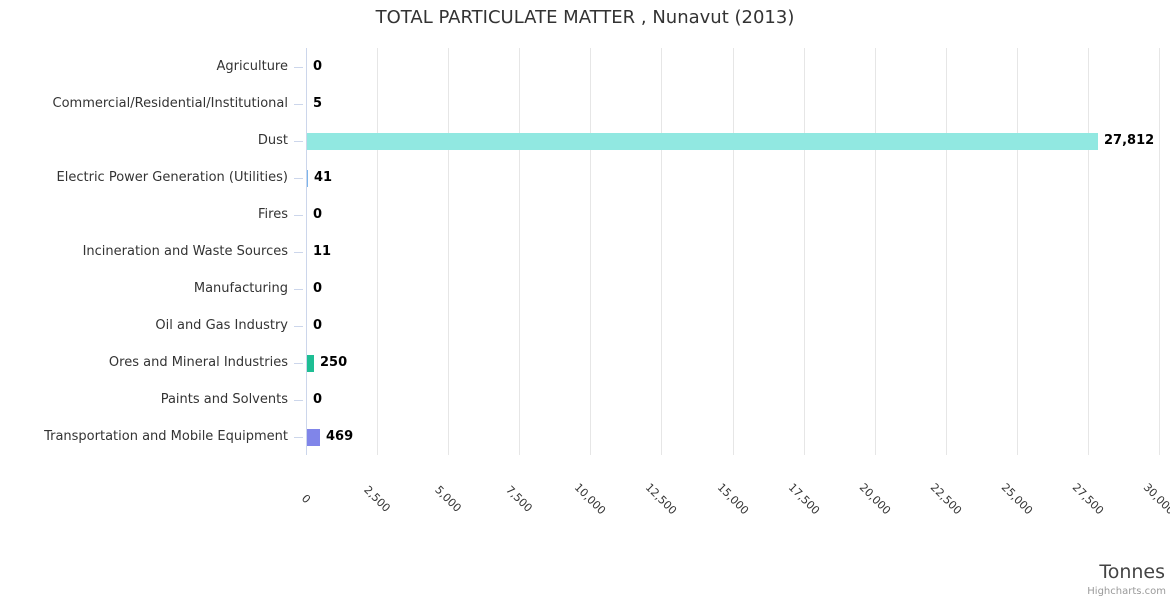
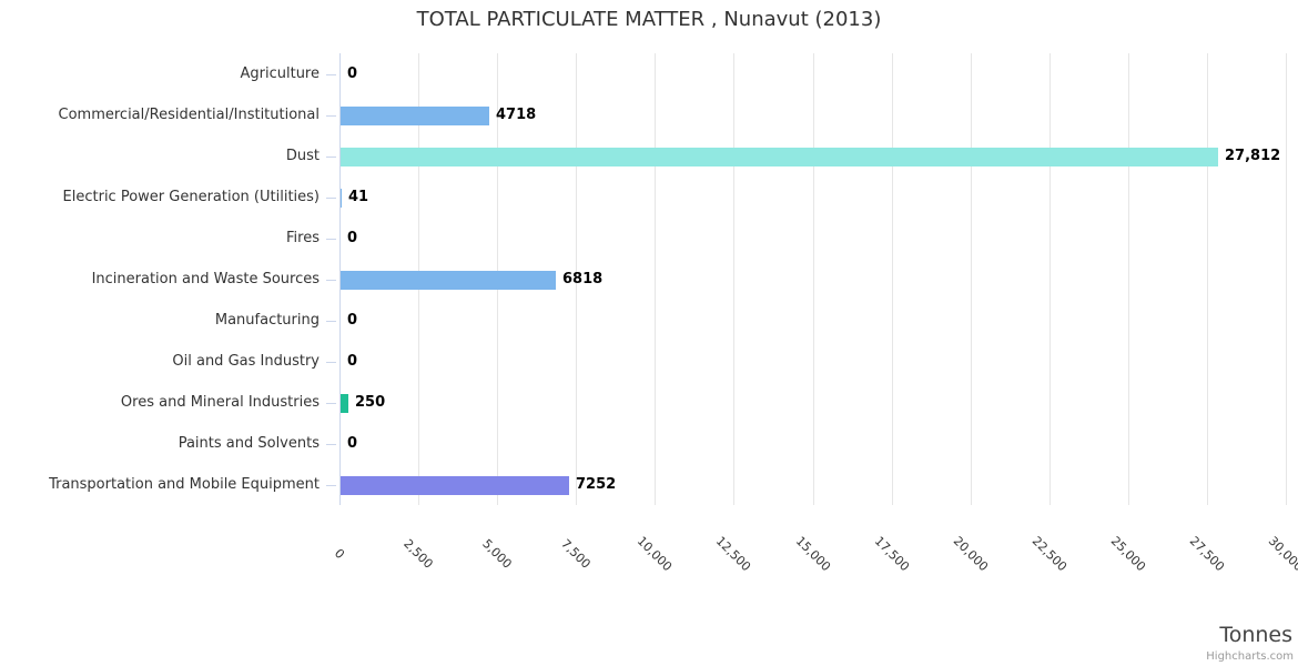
Commercial/Residential/Institutional: 5 -> 4718
Incineration and Waste Sources: 11 -> 6818
Transportation and Mobile Equipment: 469 -> 7252
